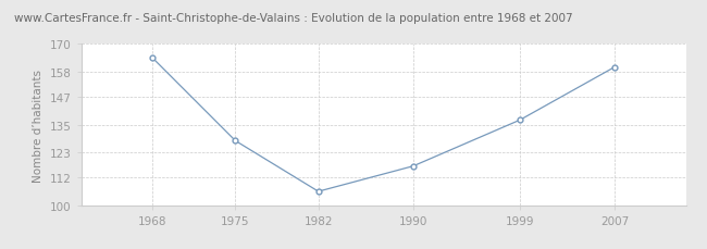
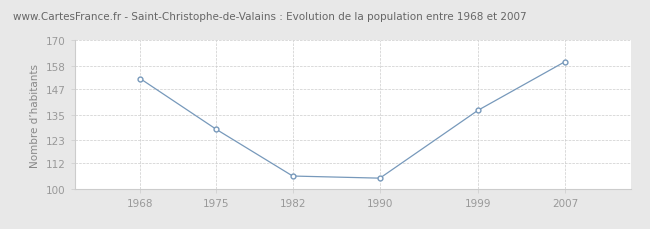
1968: 164 -> 152
1990: 117 -> 105
